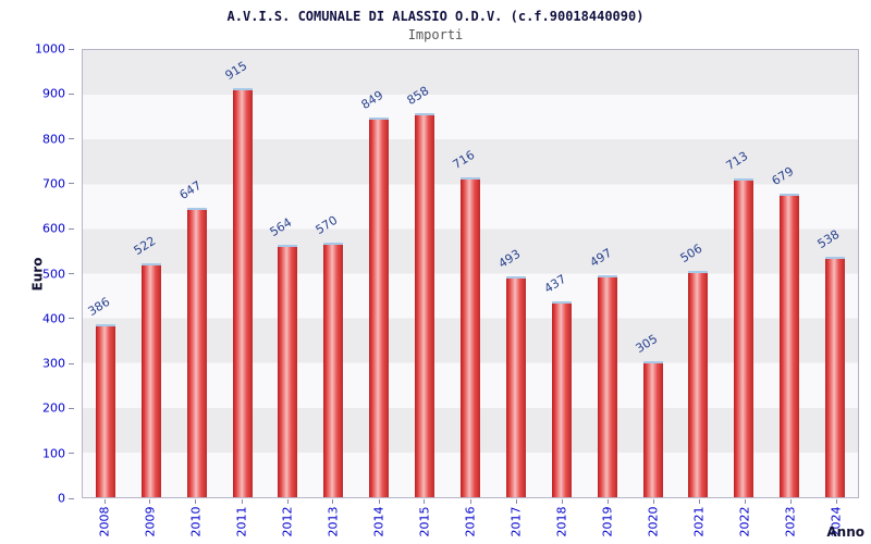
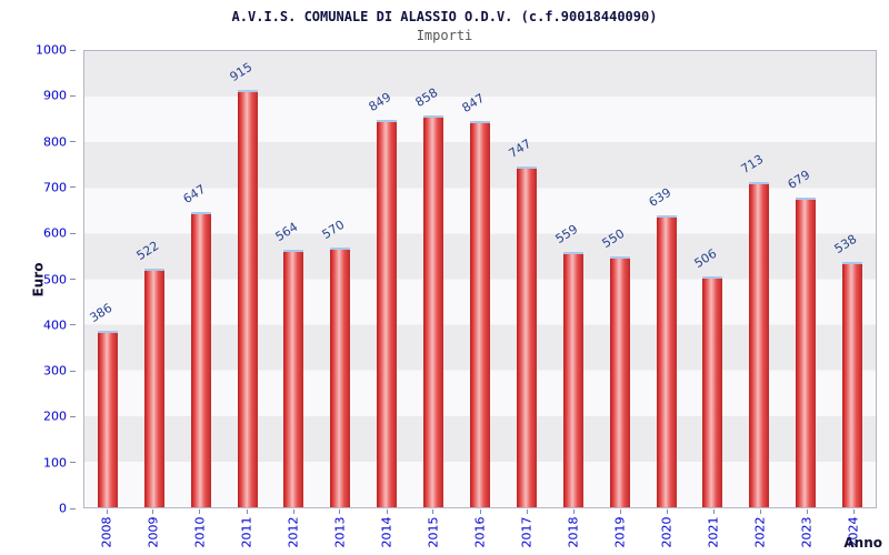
2016: 716 -> 847
2017: 493 -> 747
2018: 437 -> 559
2019: 497 -> 550
2020: 305 -> 639
